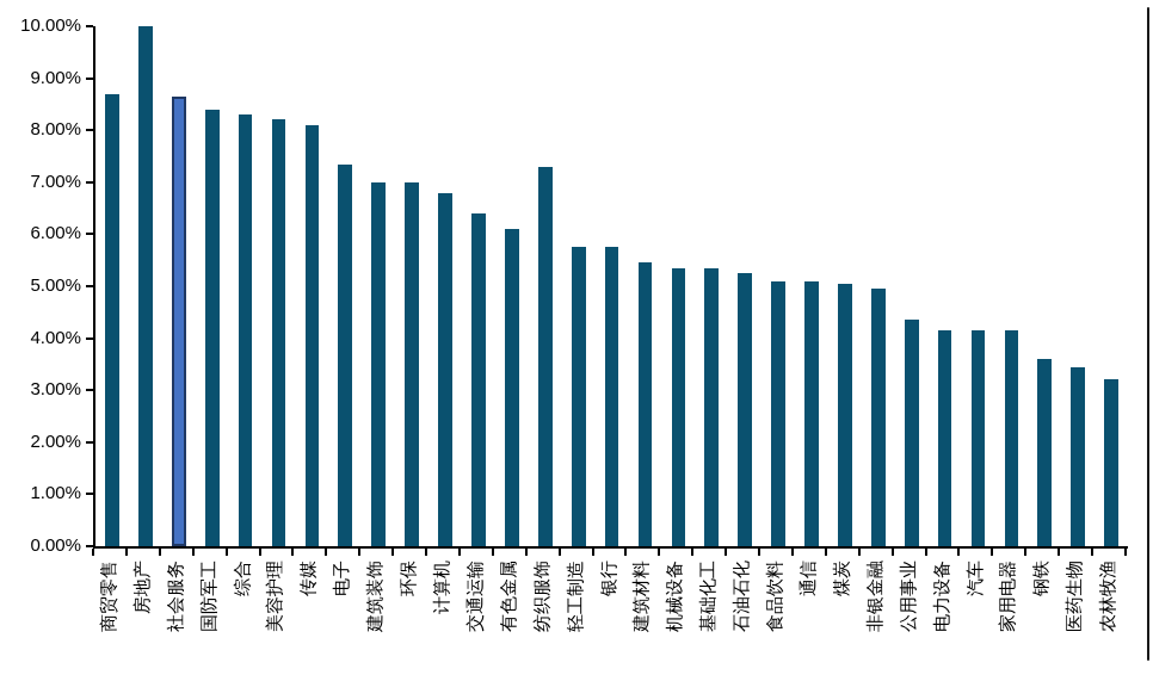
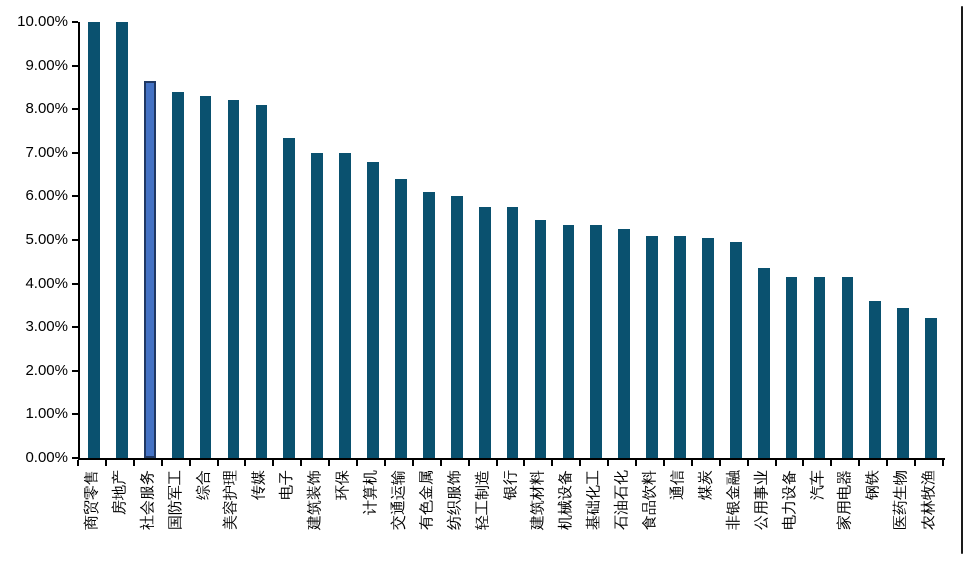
商贸零售: 8.7% -> 10.0%
纺织服饰: 7.3% -> 6.0%
